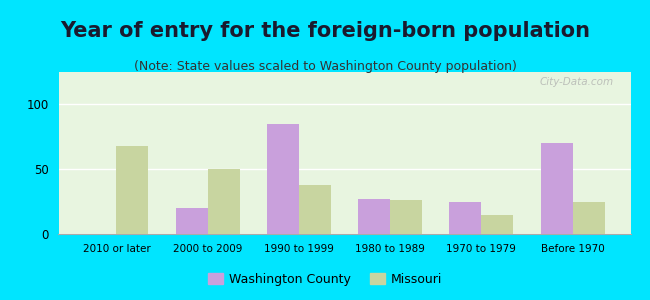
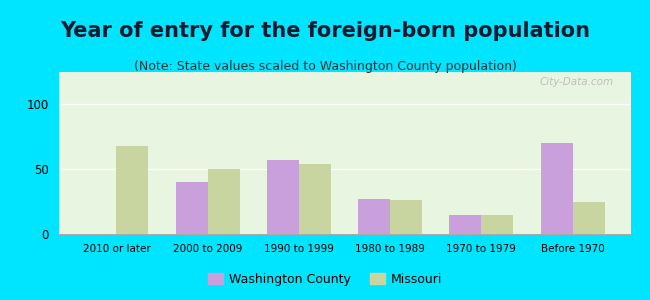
Washington County/2000 to 2009: 20 -> 40
Washington County/1990 to 1999: 85 -> 57
Missouri/1990 to 1999: 38 -> 54
Washington County/1970 to 1979: 25 -> 15
